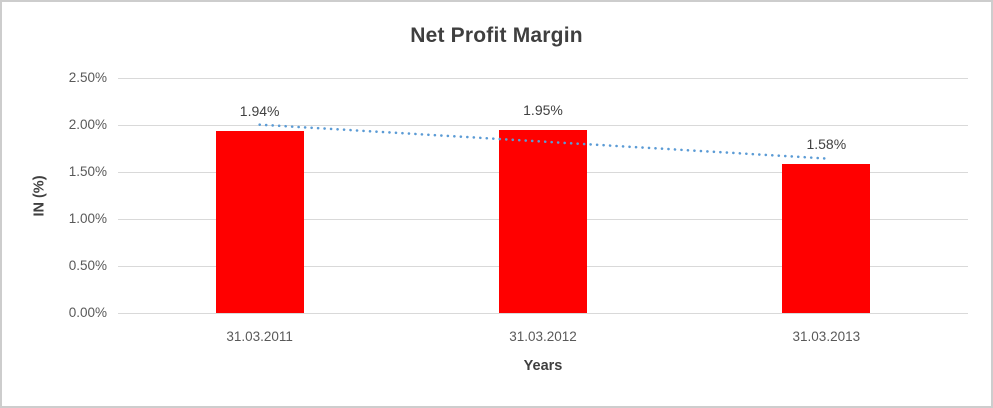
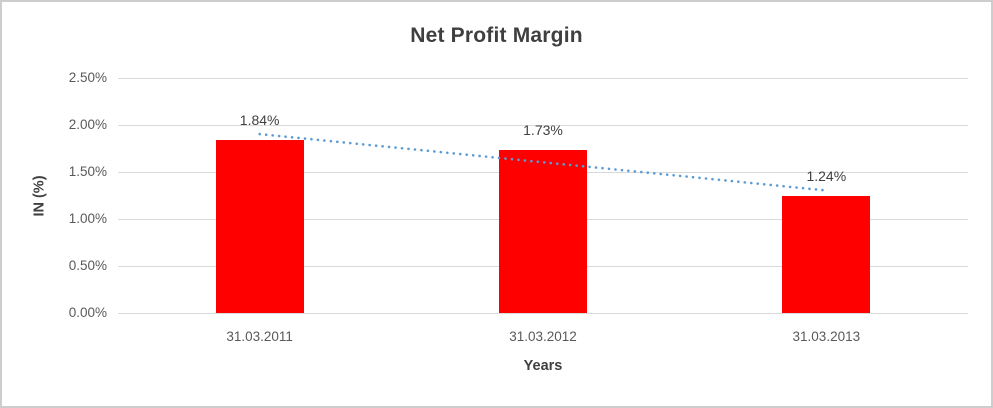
31.03.2011: 1.94% -> 1.84%
31.03.2012: 1.95% -> 1.73%
31.03.2013: 1.58% -> 1.24%
